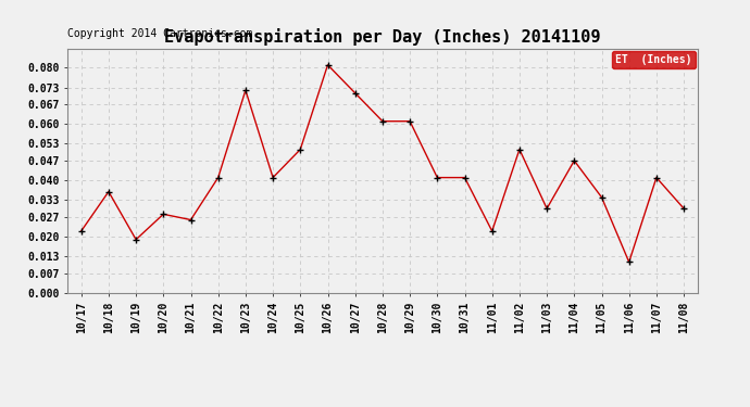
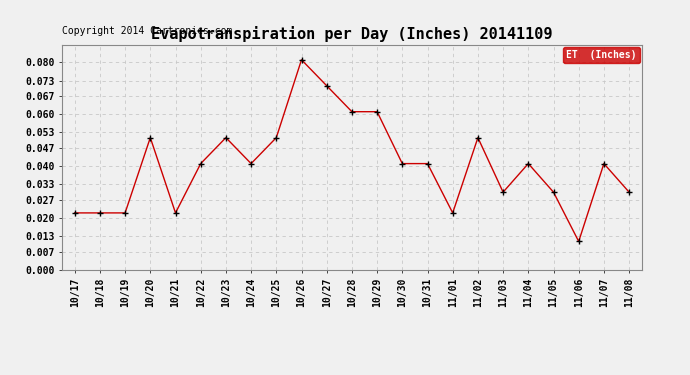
10/18: 0.036 -> 0.022
10/19: 0.019 -> 0.022
10/20: 0.028 -> 0.051
10/21: 0.026 -> 0.022
10/23: 0.072 -> 0.051
11/04: 0.047 -> 0.041
11/05: 0.034 -> 0.030
